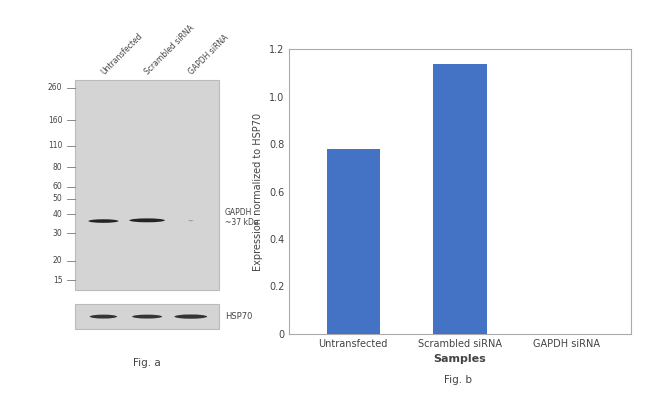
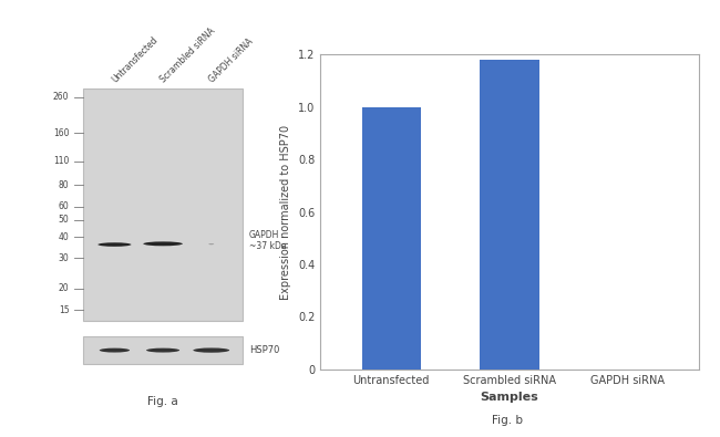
Untransfected: 0.78 -> 1.00
Scrambled siRNA: 1.14 -> 1.18
